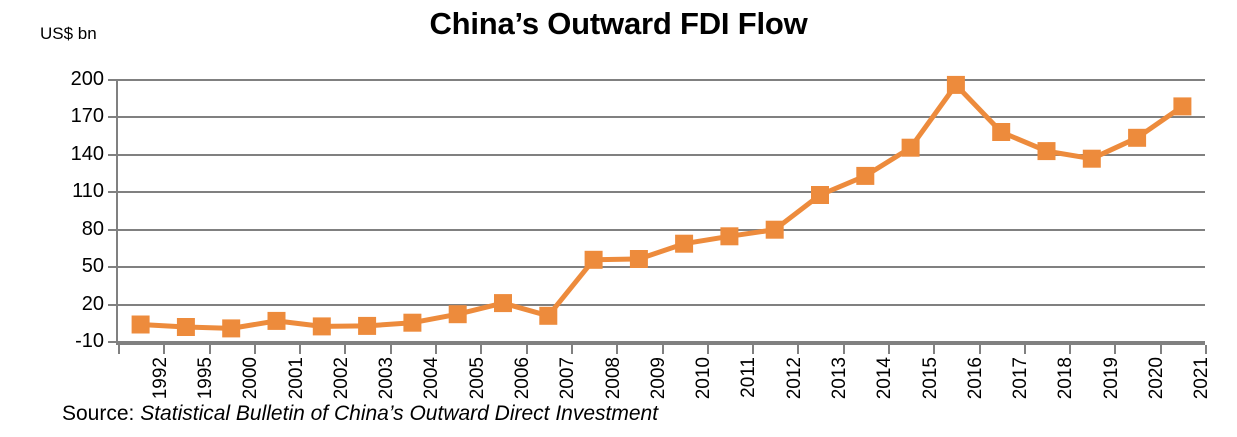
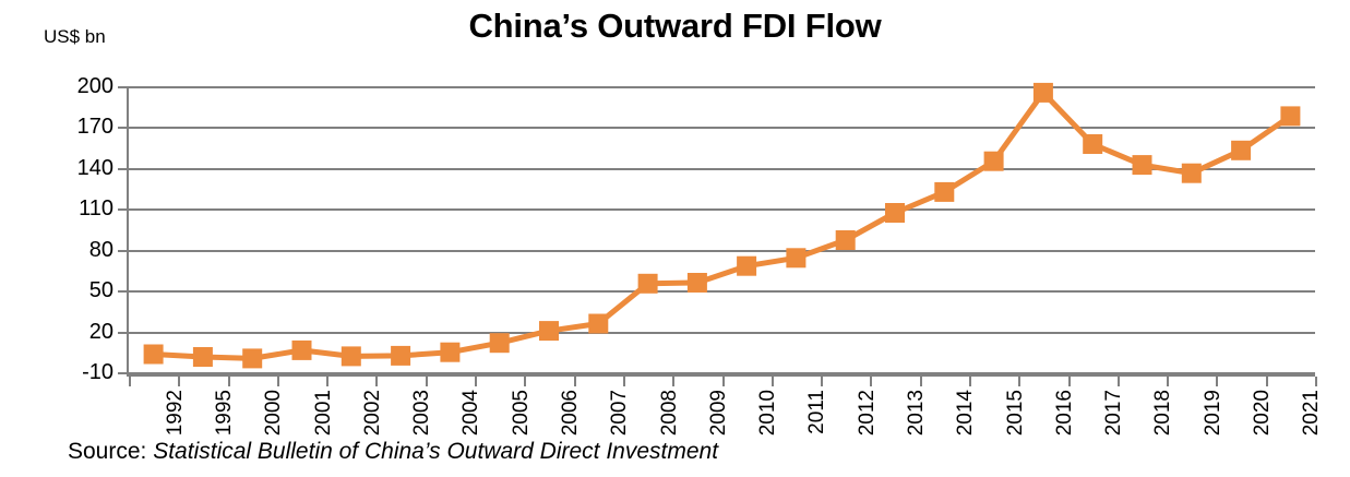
2007: 11 -> 26
2012: 80 -> 88
